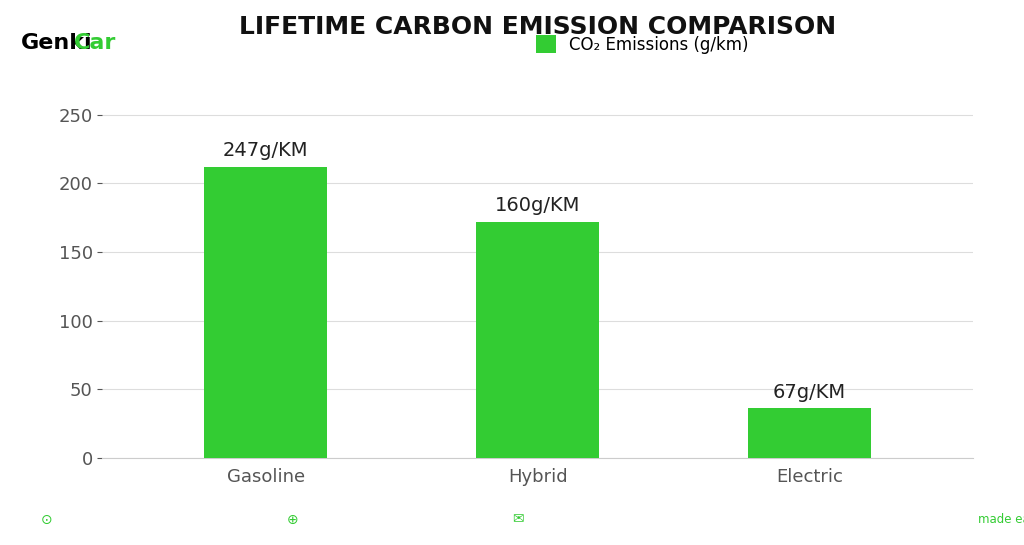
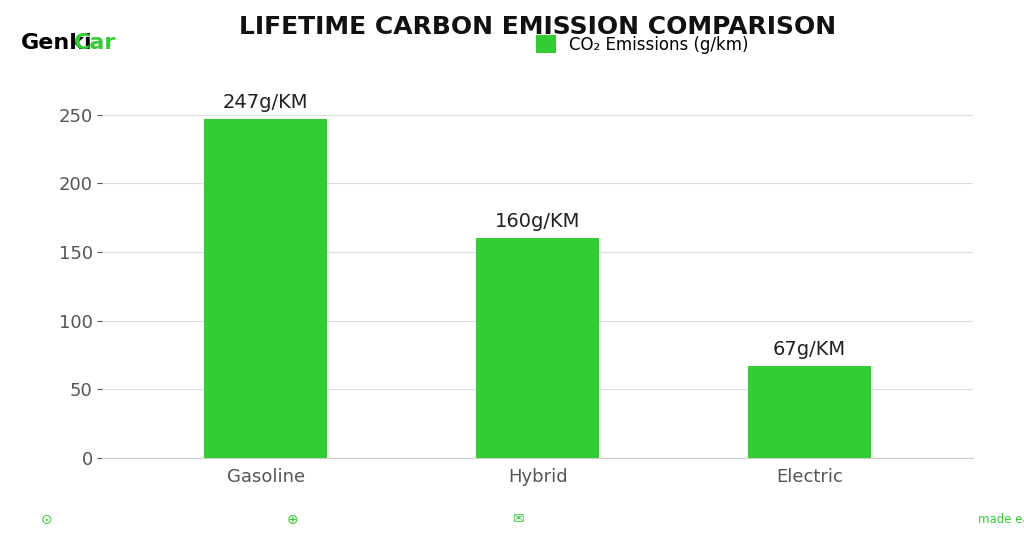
Gasoline: 212 -> 247
Hybrid: 172 -> 160
Electric: 36 -> 67
